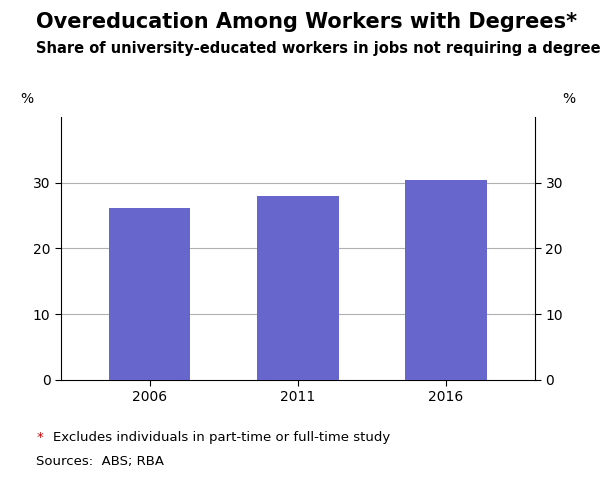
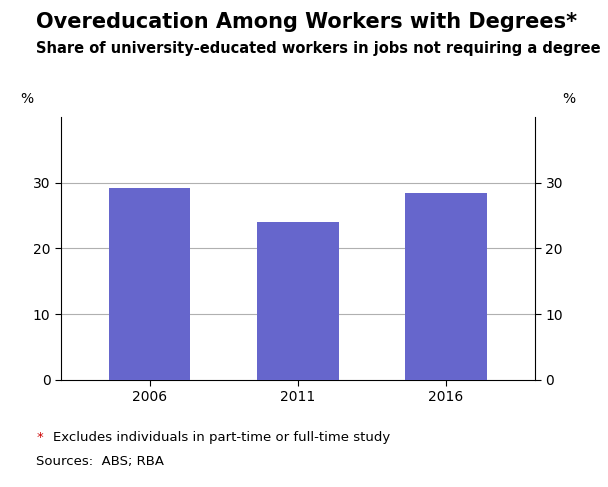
2006: 26.1 -> 29.2
2011: 28.0 -> 24.0
2016: 30.4 -> 28.4
